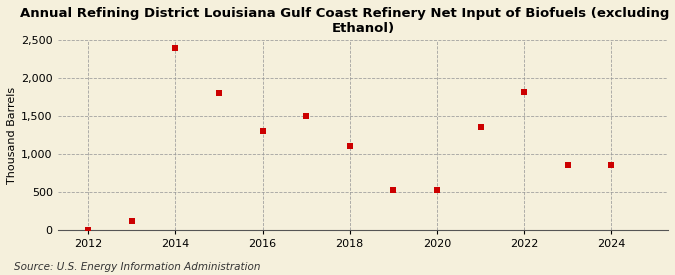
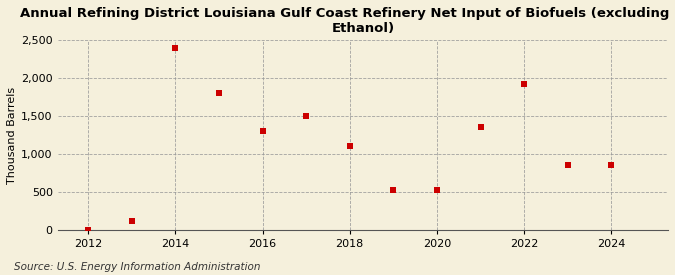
2022: 1,820 -> 1,920
